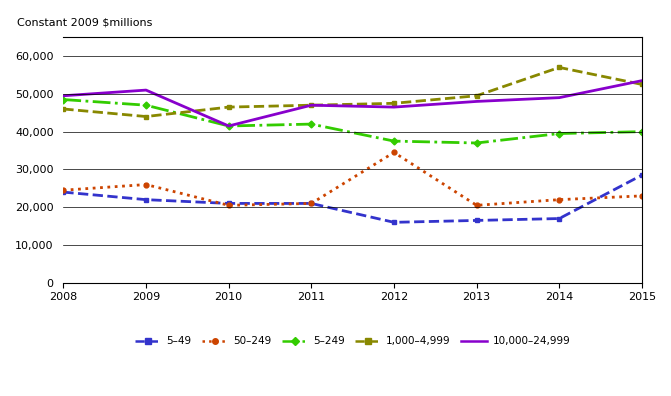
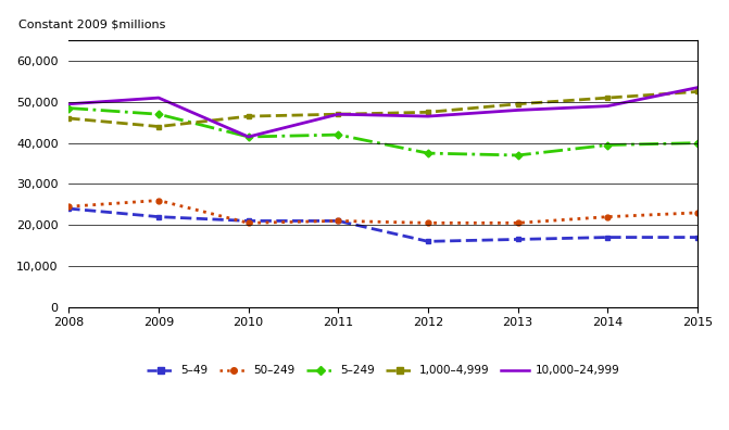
50–249/2012: 34,500 -> 20,500
1,000–4,999/2014: 57,000 -> 51,000
5–49/2015: 28,500 -> 17,000
